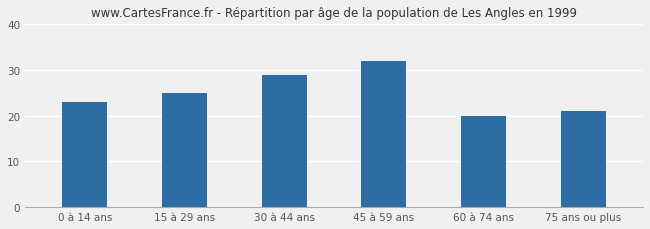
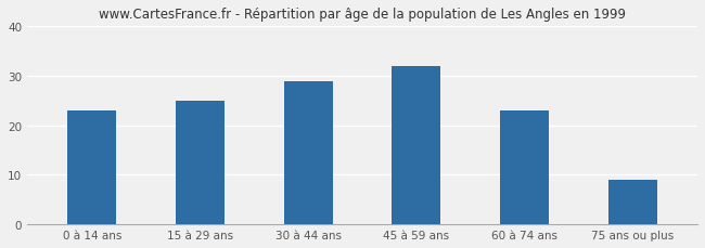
60 à 74 ans: 20 -> 23
75 ans ou plus: 21 -> 9
